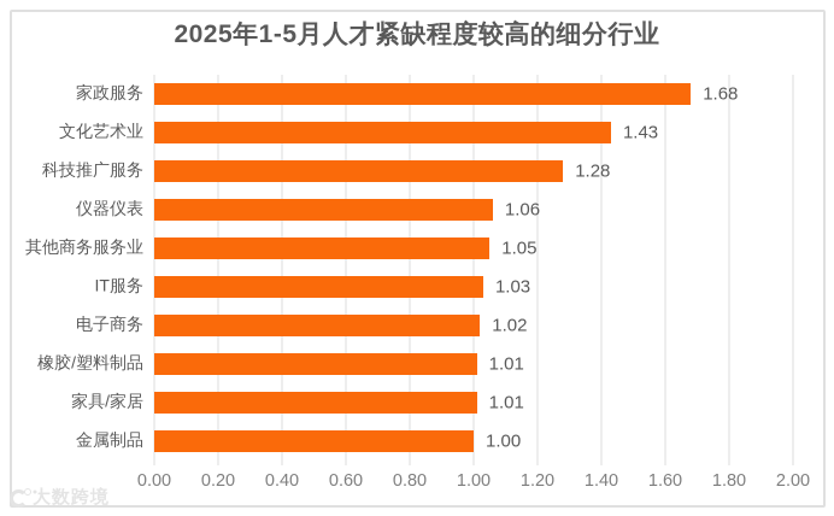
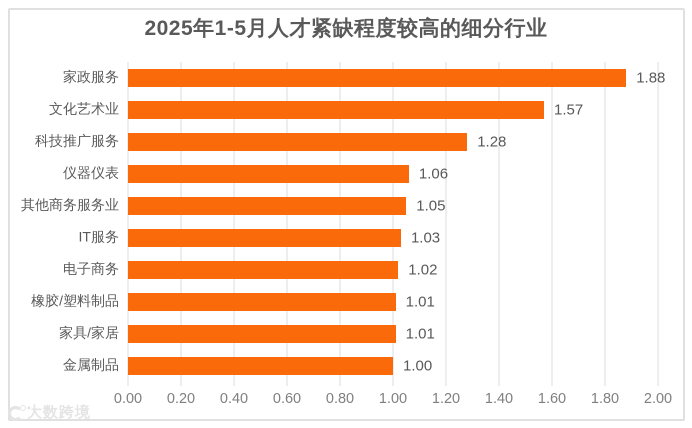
家政服务: 1.68 -> 1.88
文化艺术业: 1.43 -> 1.57
